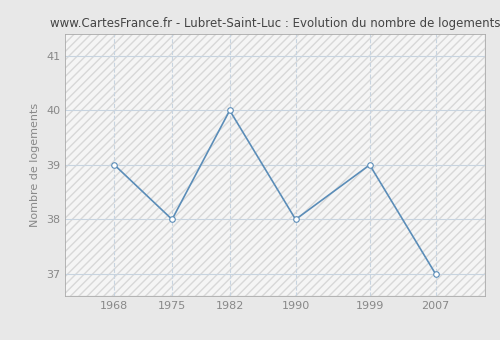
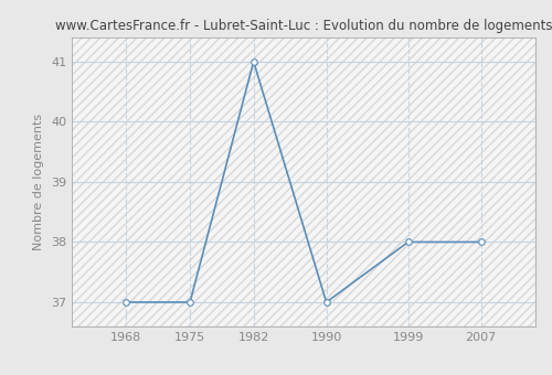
1968: 39 -> 37
1975: 38 -> 37
1982: 40 -> 41
1990: 38 -> 37
1999: 39 -> 38
2007: 37 -> 38
